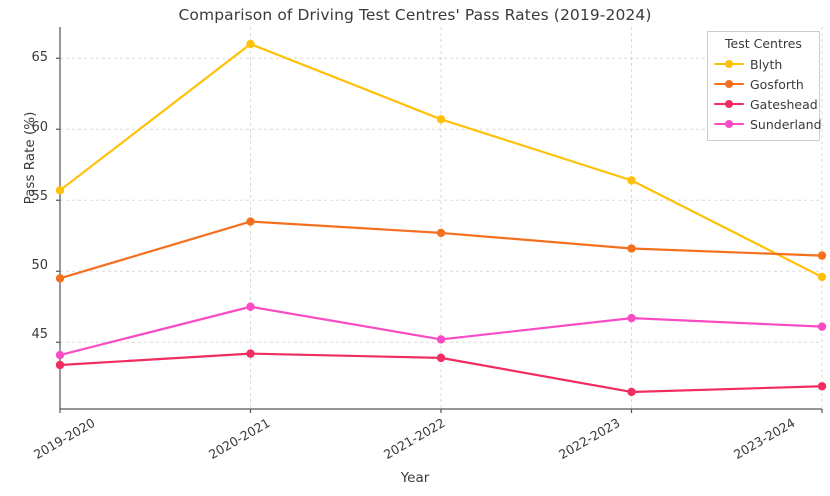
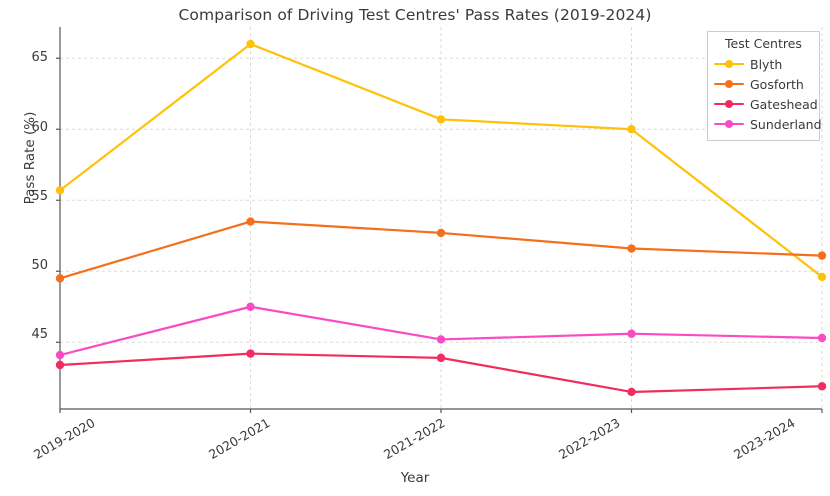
Blyth/2022-2023: 56.4 -> 60.0
Sunderland/2022-2023: 46.7 -> 45.6
Sunderland/2023-2024: 46.1 -> 45.3
